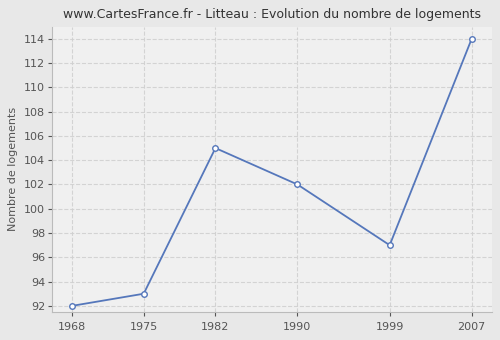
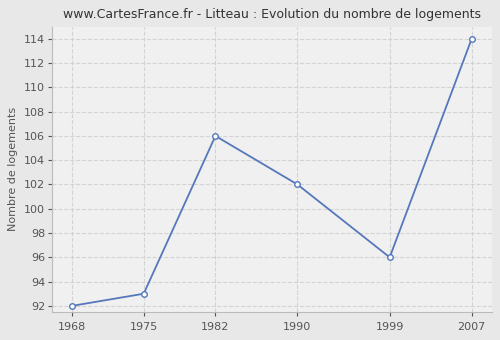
1982: 105 -> 106
1999: 97 -> 96
